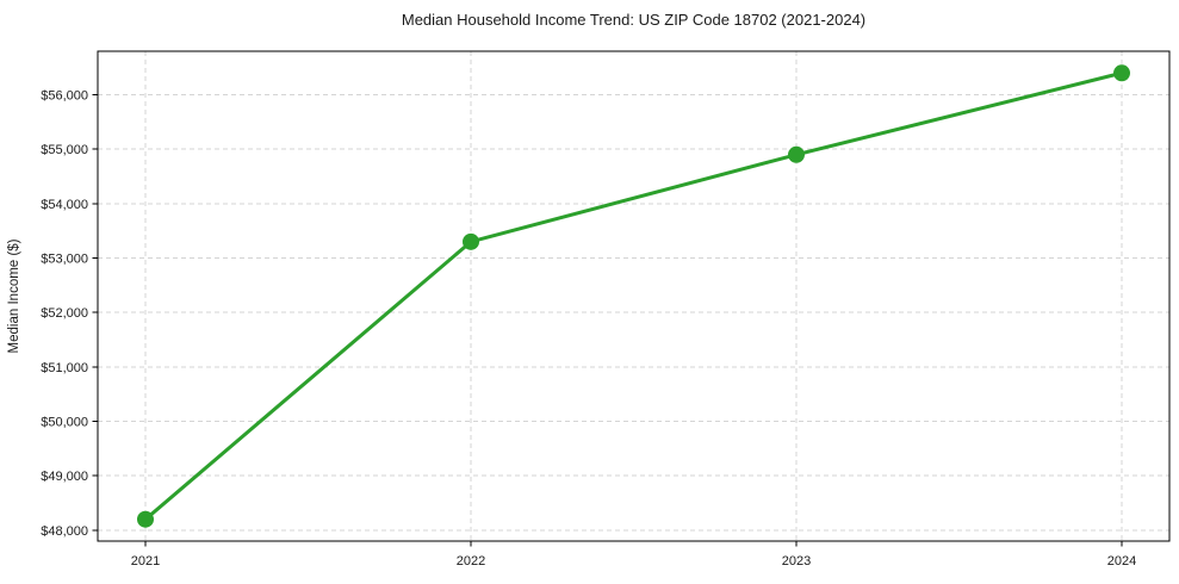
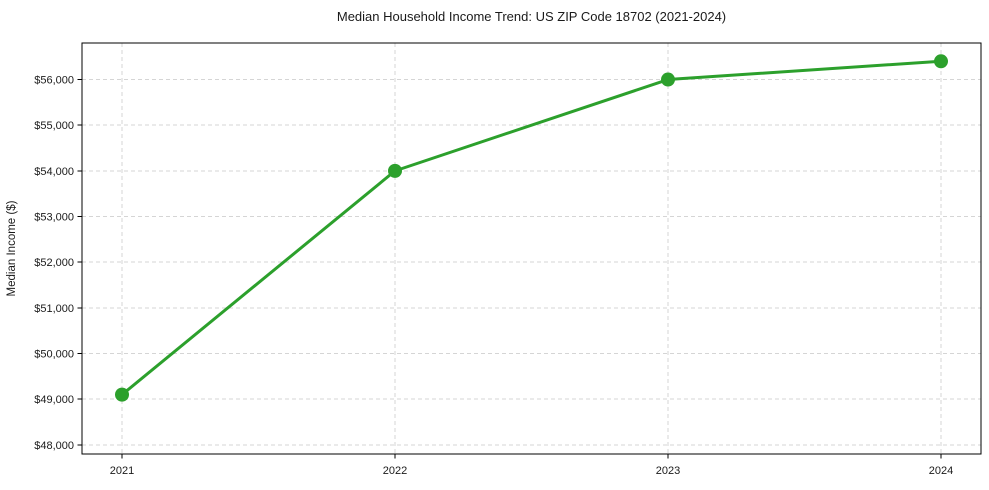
2021: $48200 -> $49100
2022: $53300 -> $54000
2023: $54900 -> $56000
